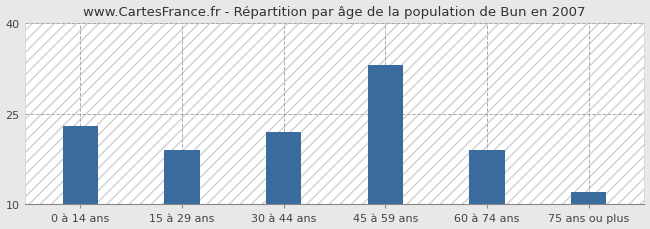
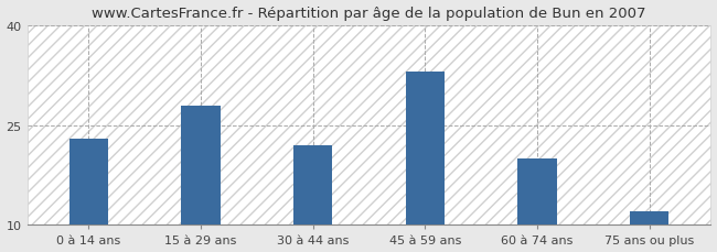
15 à 29 ans: 19 -> 28
60 à 74 ans: 19 -> 20
